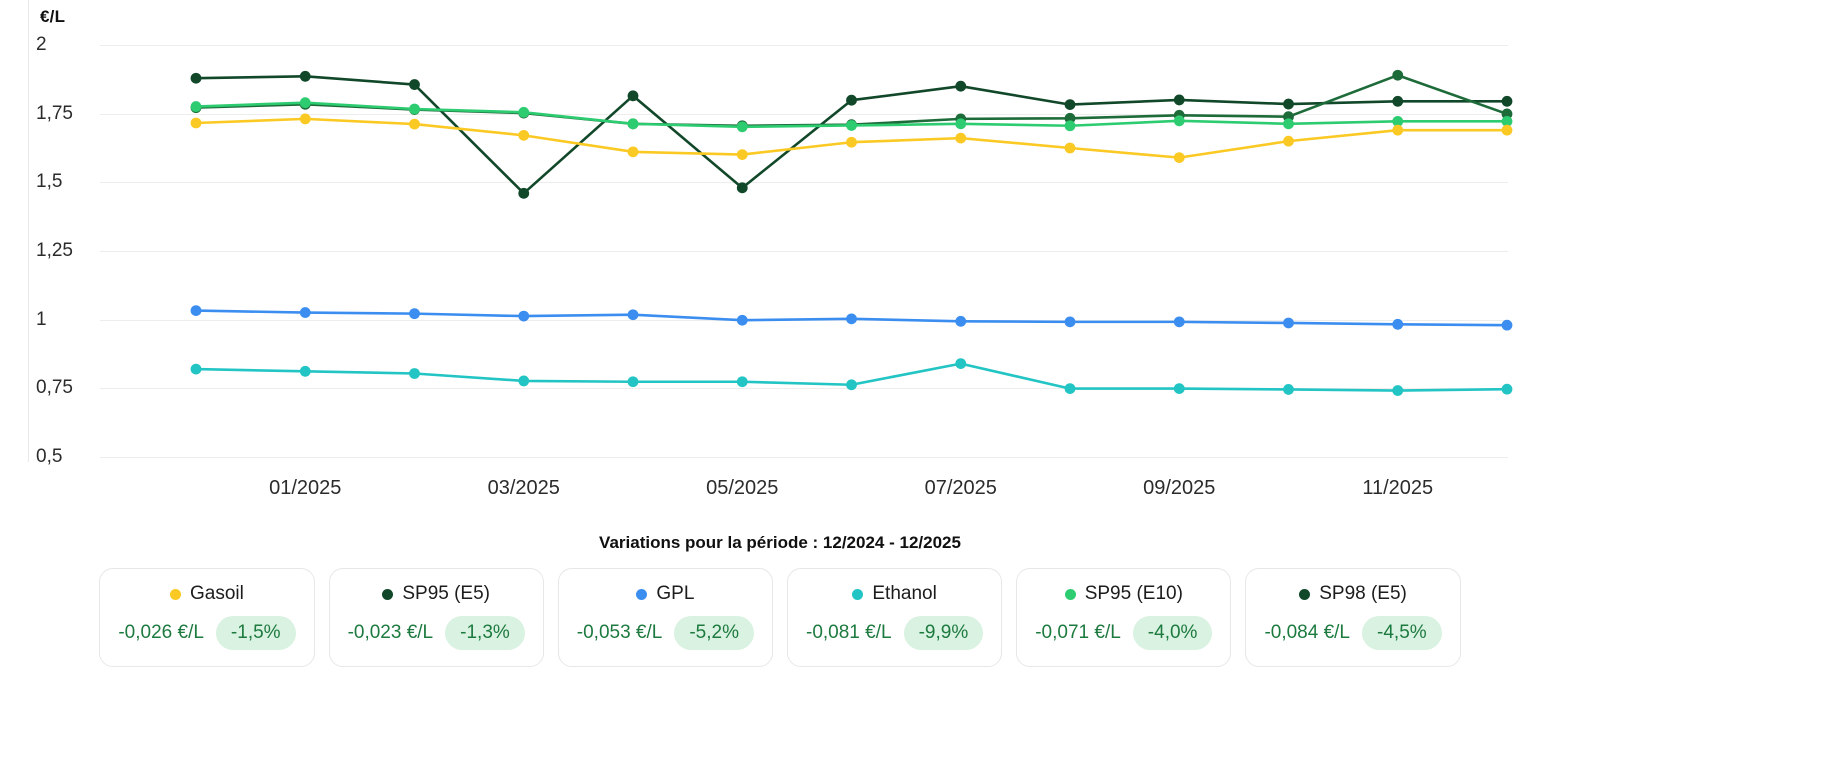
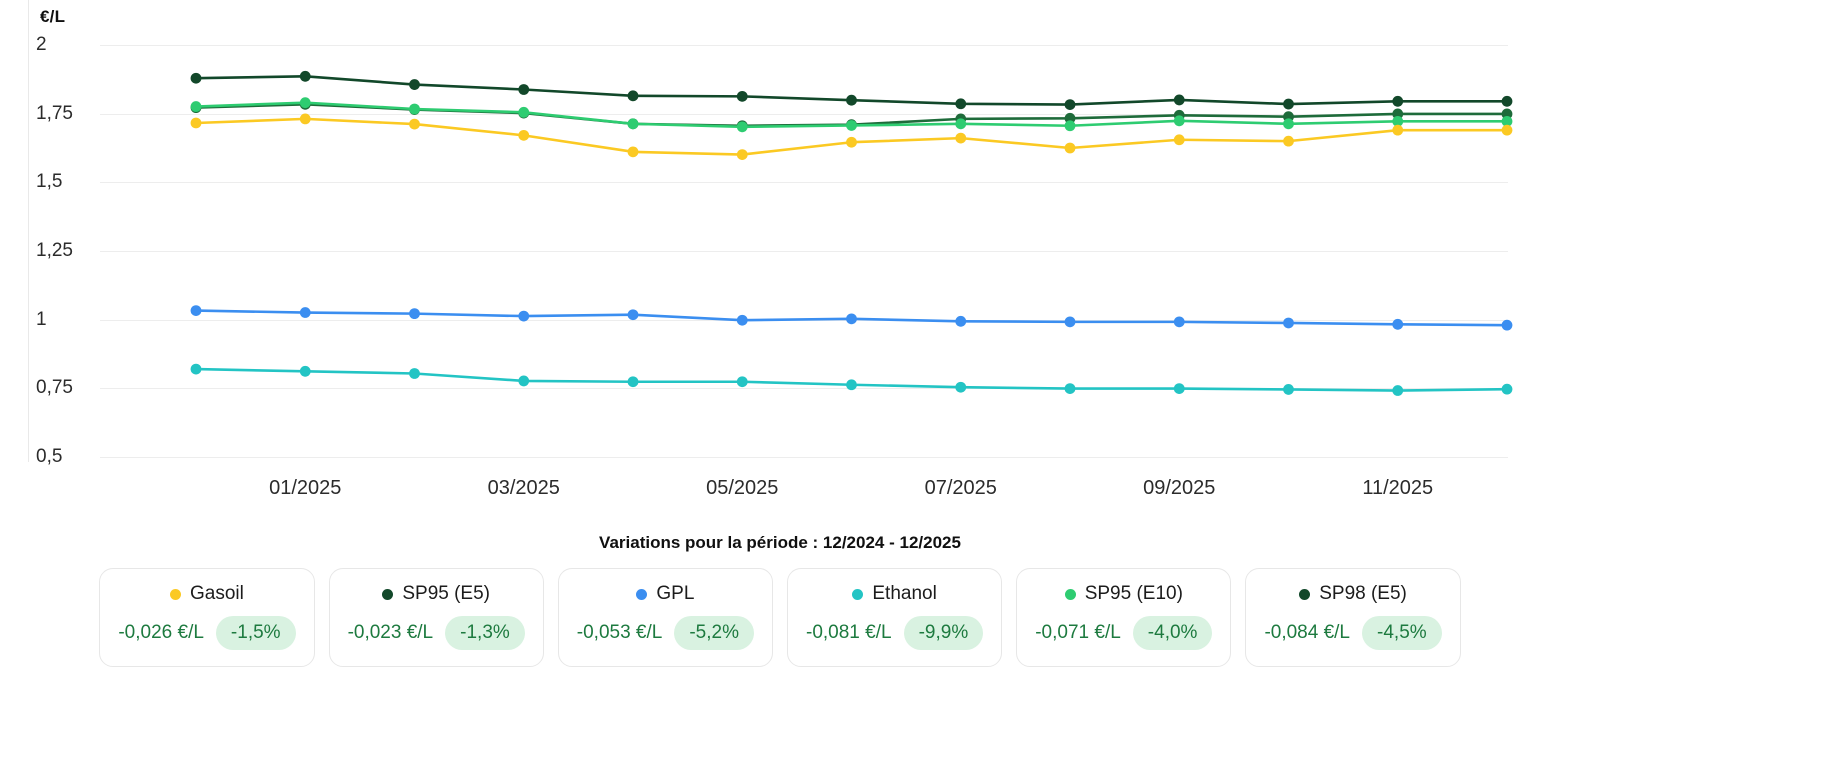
SP98 (E5)/03/2025: 1,46 -> 1,84
SP98 (E5)/05/2025: 1,48 -> 1,81
SP98 (E5)/07/2025: 1,85 -> 1,79
Ethanol/07/2025: 0,84 -> 0,75
Gasoil/09/2025: 1,59 -> 1,66
SP95 (E5)/11/2025: 1,89 -> 1,75
